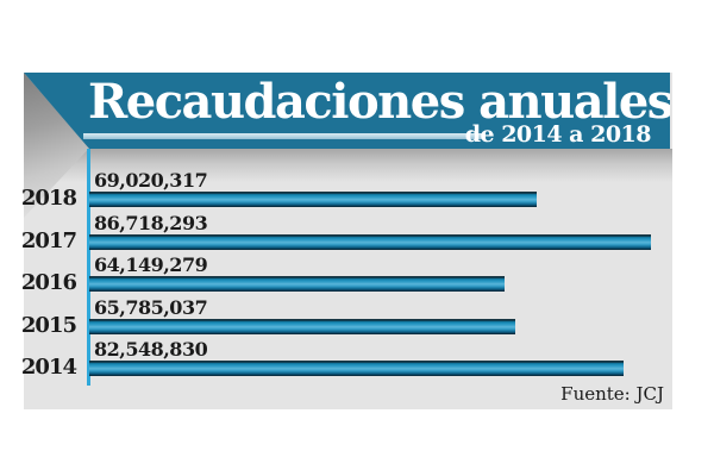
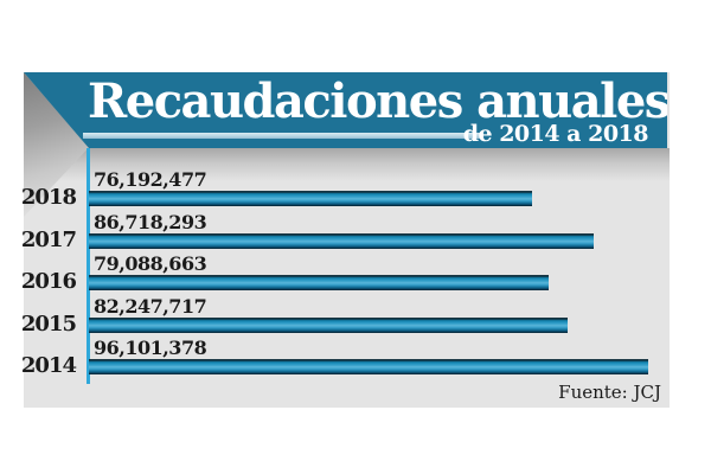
2018: 69,020,317 -> 76,192,477
2016: 64,149,279 -> 79,088,663
2015: 65,785,037 -> 82,247,717
2014: 82,548,830 -> 96,101,378
